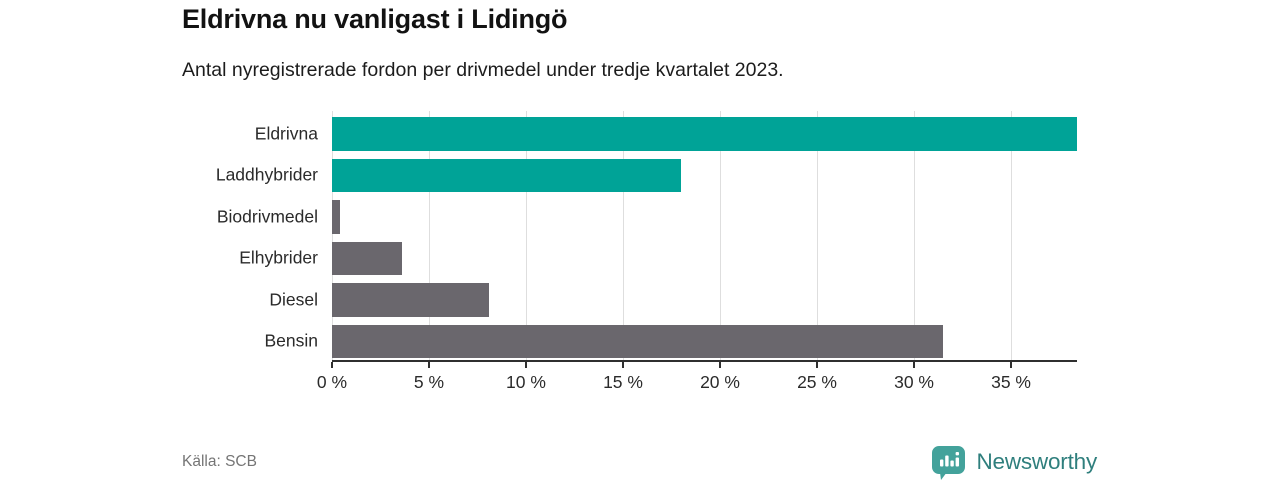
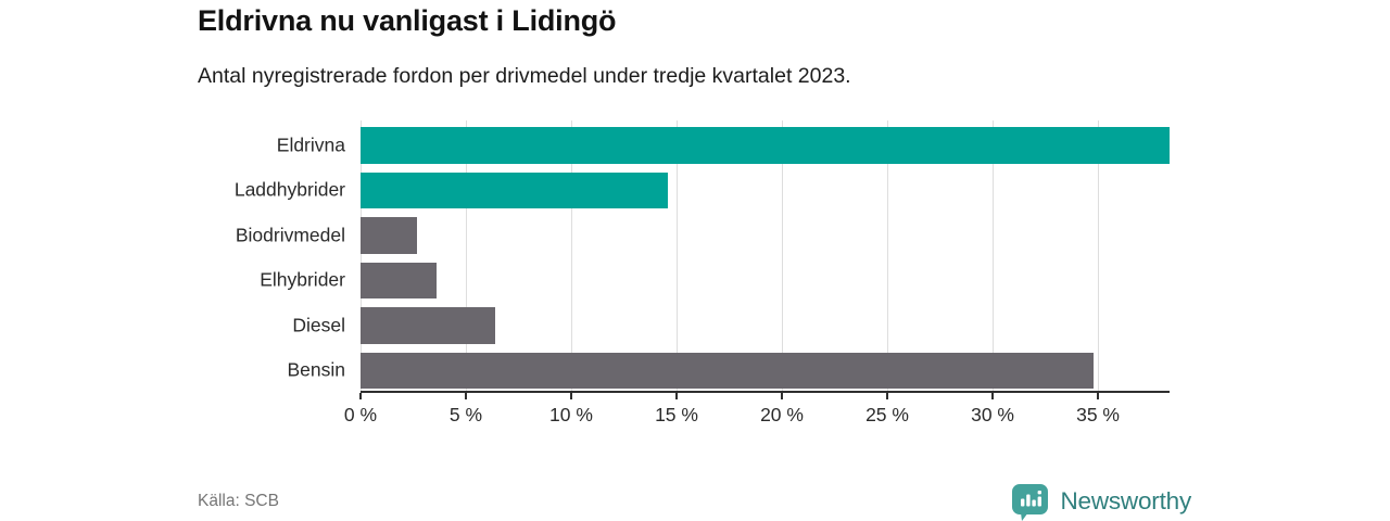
Laddhybrider: 18.0% -> 14.6%
Biodrivmedel: 0.4% -> 2.7%
Diesel: 8.1% -> 6.4%
Bensin: 31.5% -> 34.8%
